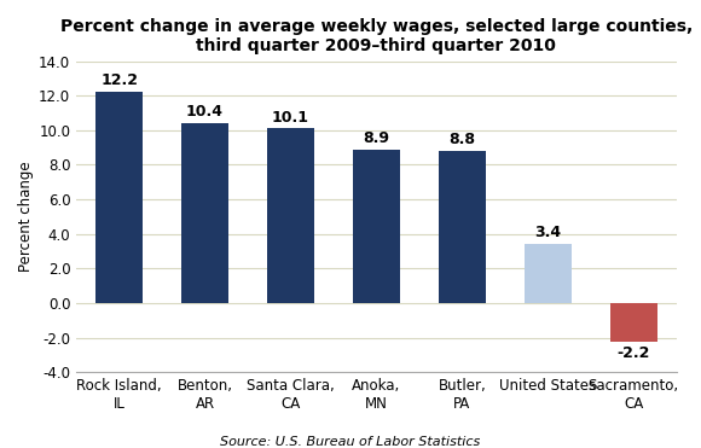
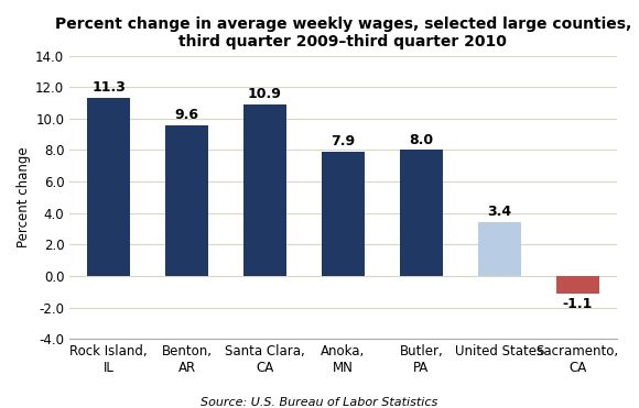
Rock Island, IL: 12.2 -> 11.3
Benton, AR: 10.4 -> 9.6
Santa Clara, CA: 10.1 -> 10.9
Anoka, MN: 8.9 -> 7.9
Butler, PA: 8.8 -> 8.0
Sacramento, CA: -2.2 -> -1.1
